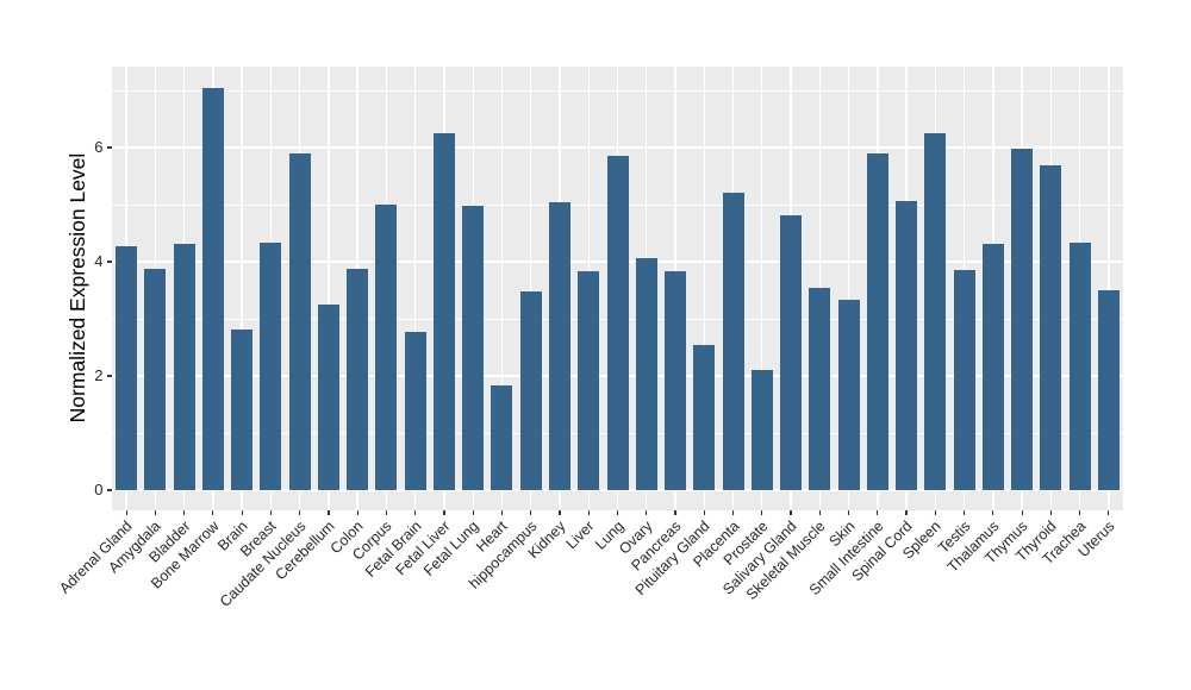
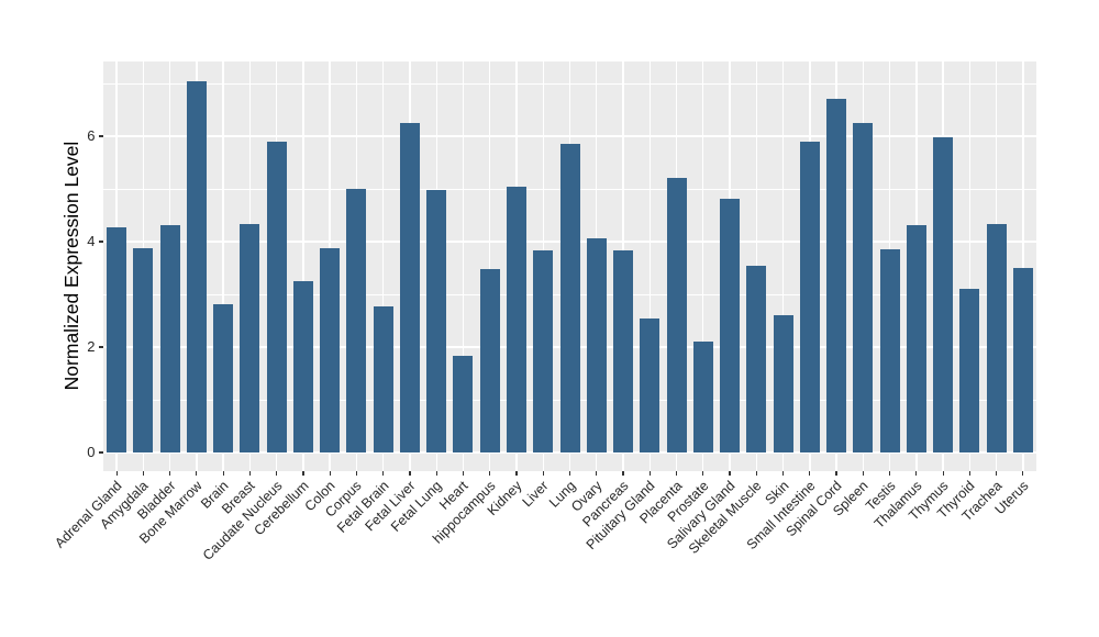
Skin: 3.3 -> 2.6
Spinal Cord: 5.1 -> 6.7
Thyroid: 5.7 -> 3.1
